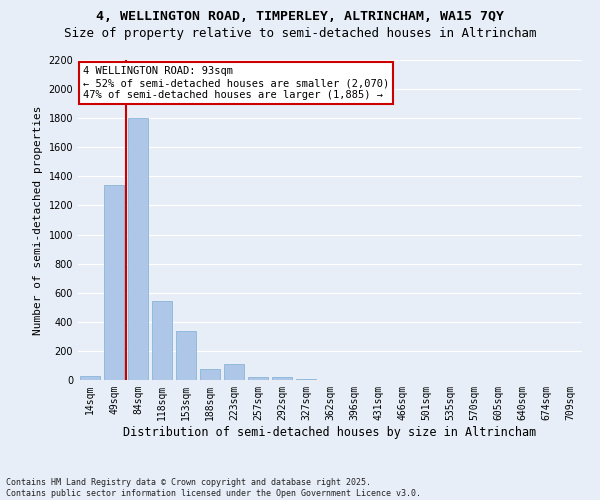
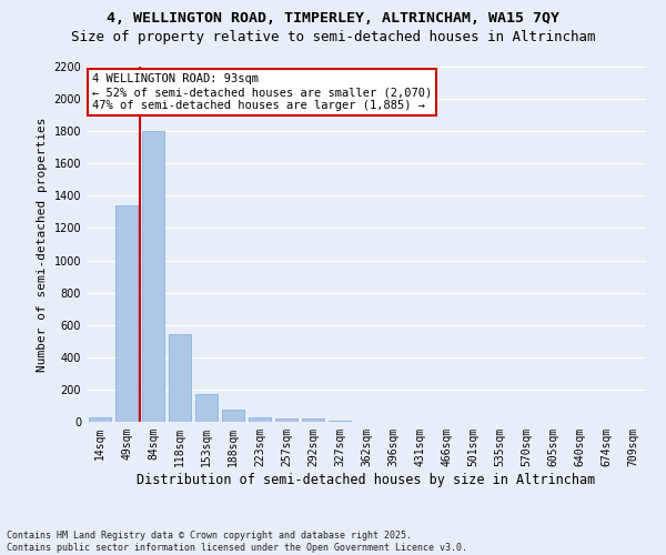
153sqm: 340 -> 180
223sqm: 110 -> 30
